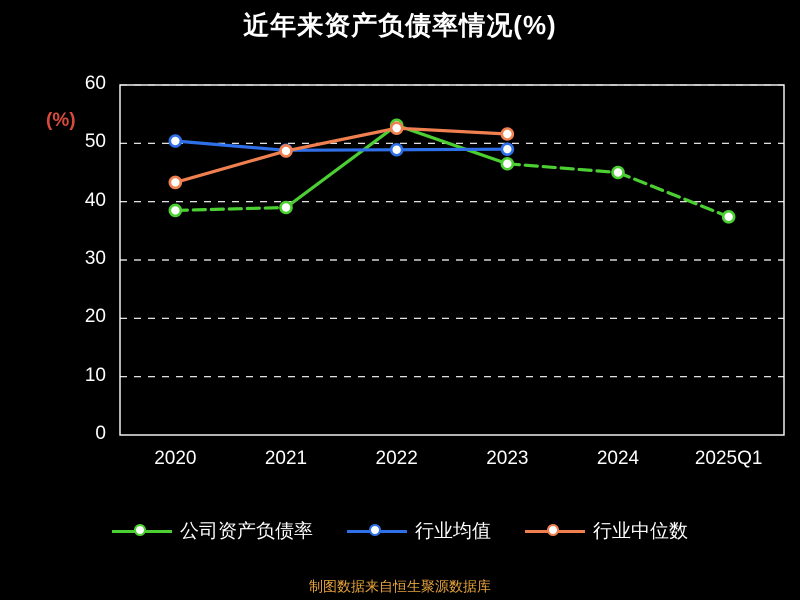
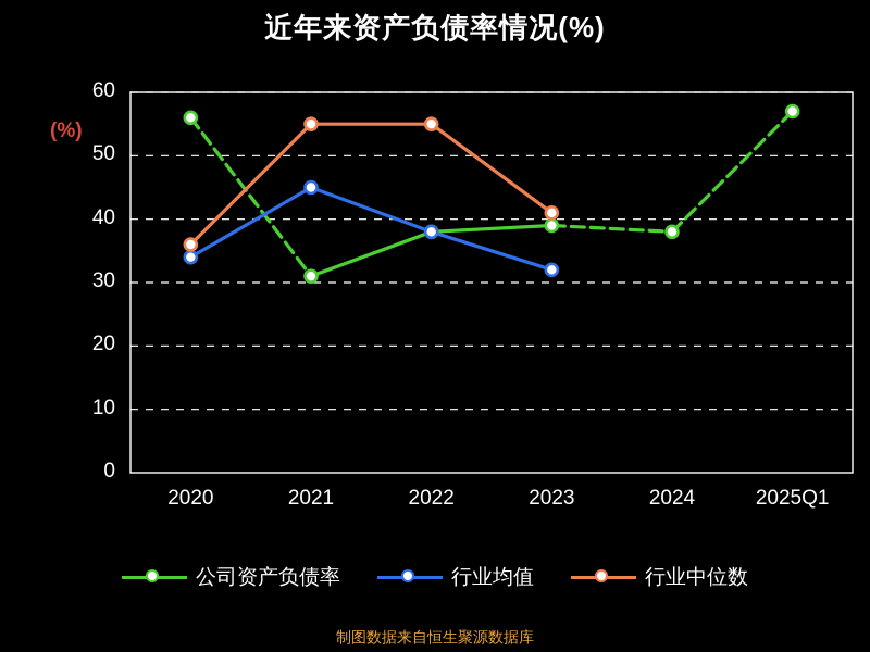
公司资产负债率/2020: 38 -> 56
行业均值/2020: 50 -> 34
行业中位数/2020: 43 -> 36
公司资产负债率/2021: 39 -> 31
行业均值/2021: 49 -> 45
行业中位数/2021: 49 -> 55
公司资产负债率/2022: 53 -> 38
行业均值/2022: 49 -> 38
行业中位数/2022: 53 -> 55
公司资产负债率/2023: 46 -> 39
行业均值/2023: 49 -> 32
行业中位数/2023: 52 -> 41
公司资产负债率/2024: 45 -> 38
公司资产负债率/2025Q1: 37 -> 57
